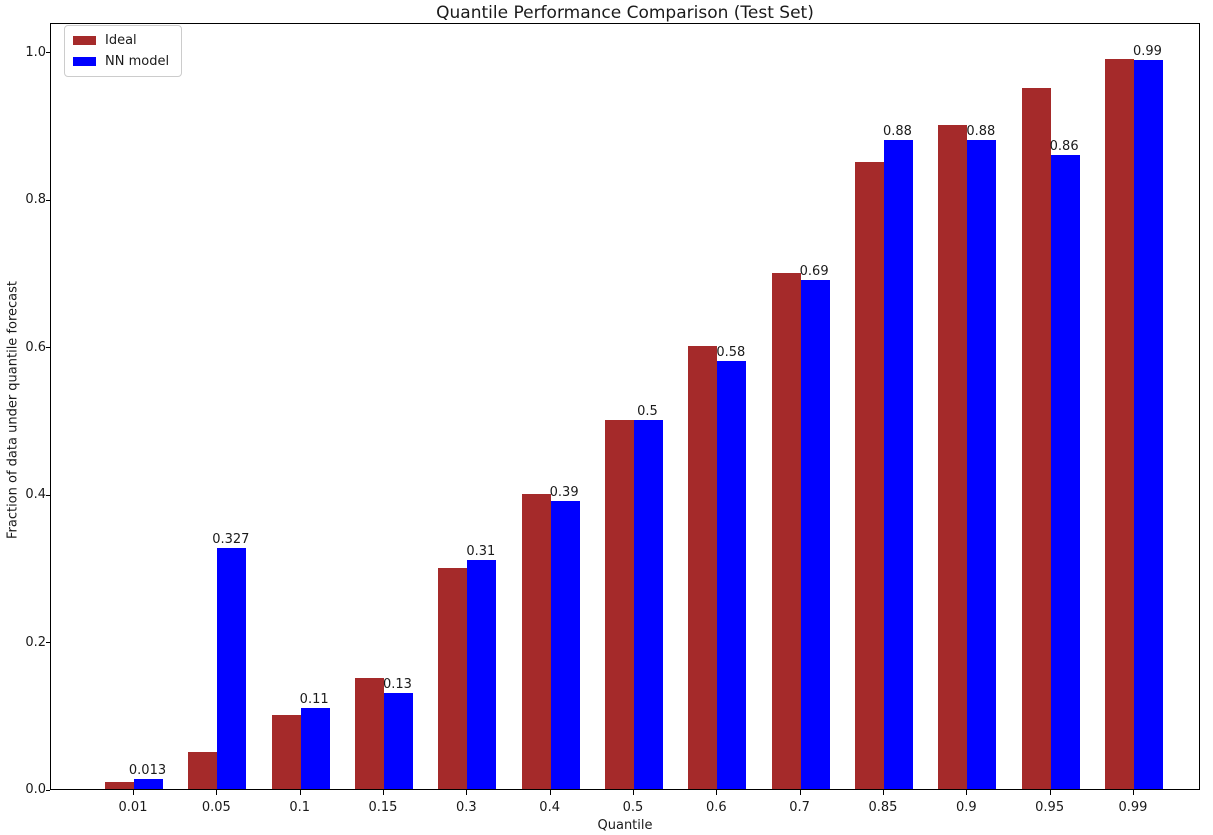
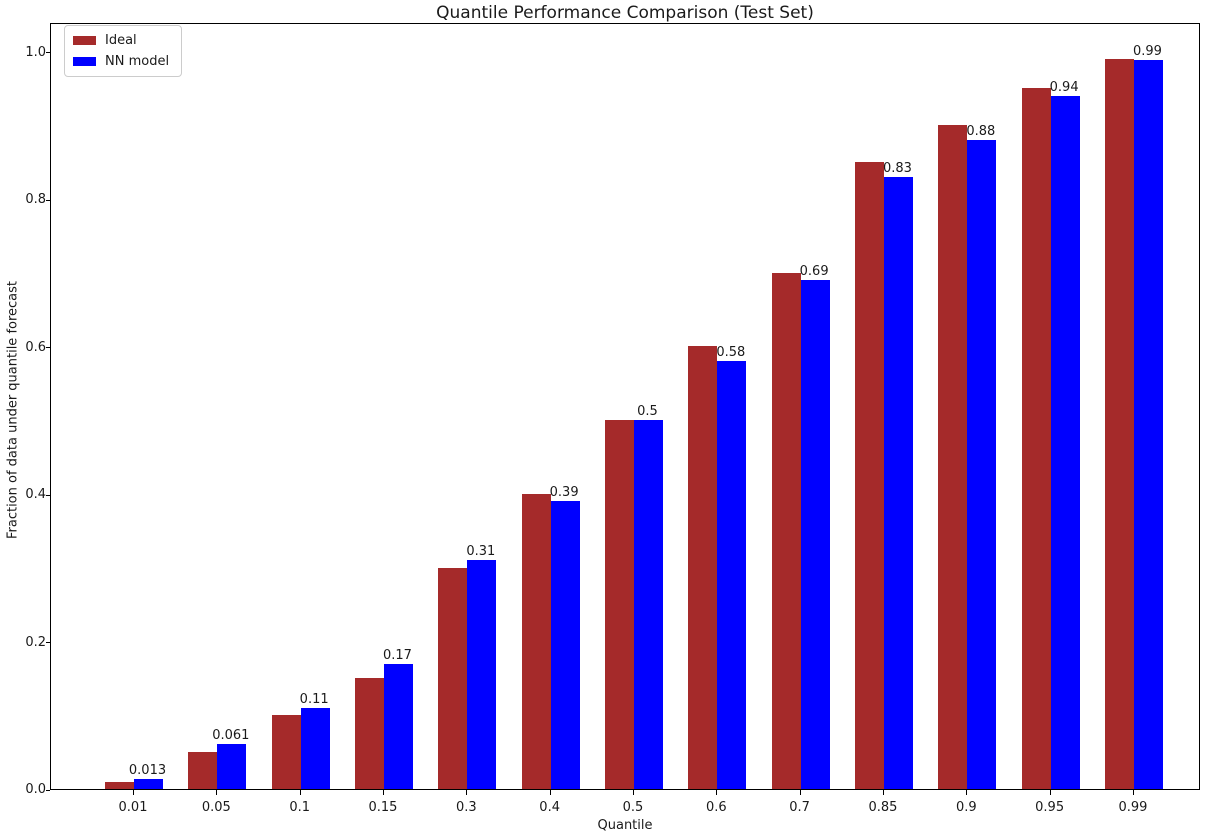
NN model/0.05: 0.327 -> 0.061
NN model/0.15: 0.13 -> 0.17
NN model/0.85: 0.88 -> 0.83
NN model/0.95: 0.86 -> 0.94
